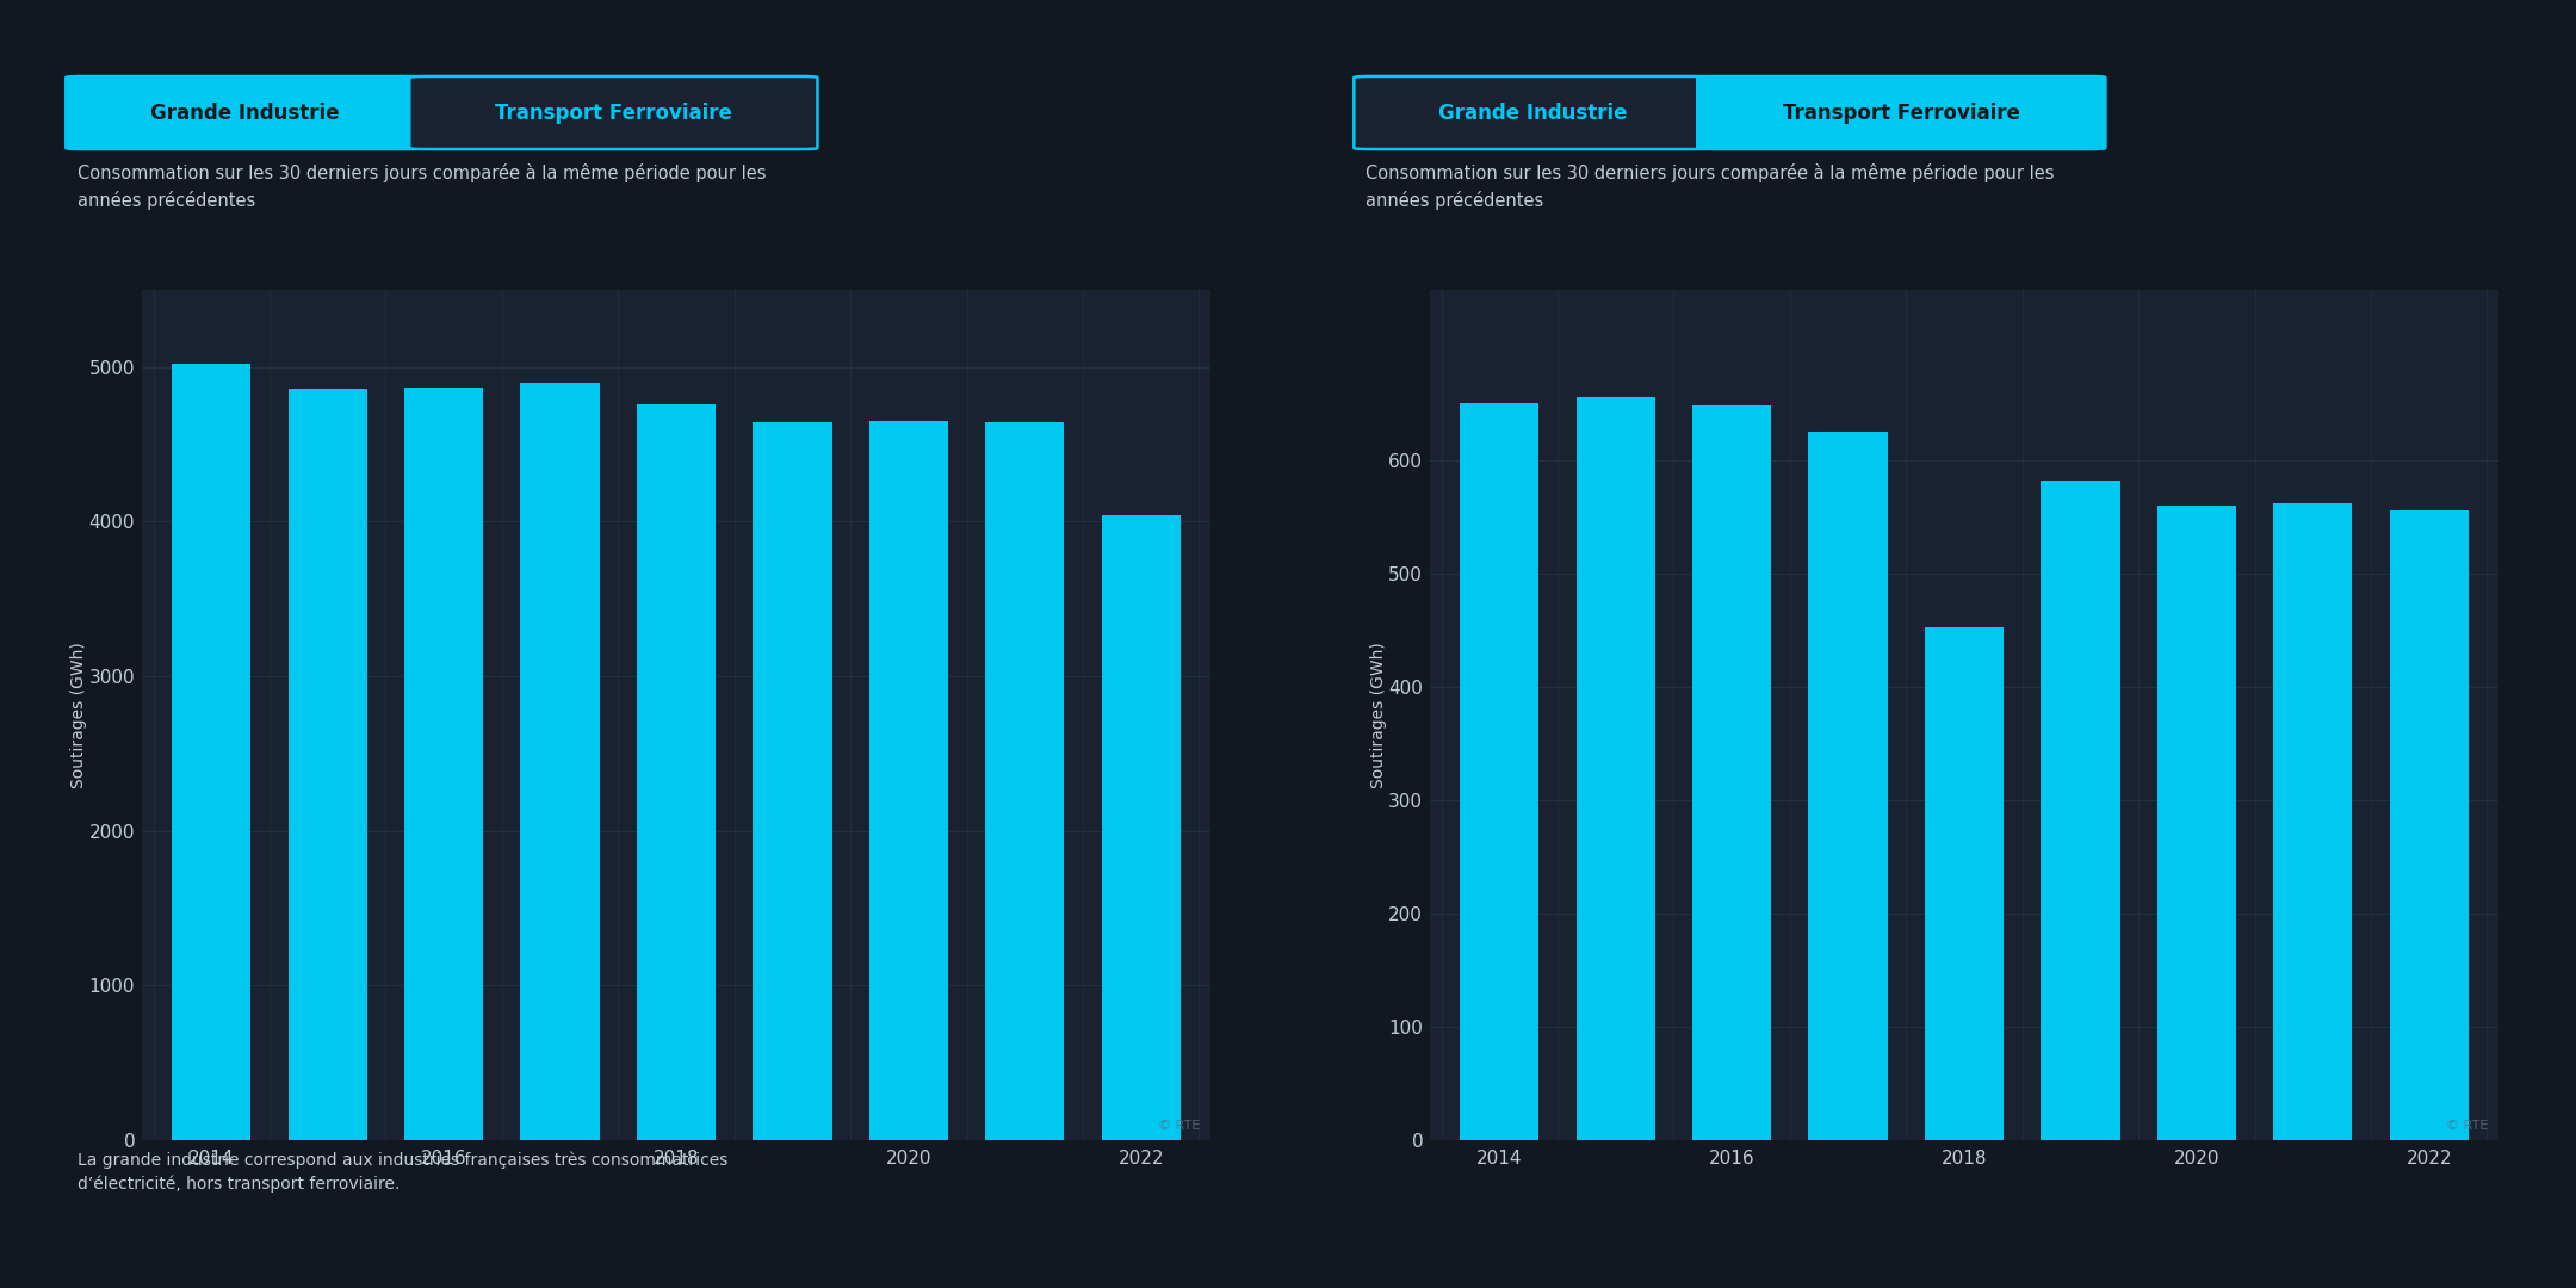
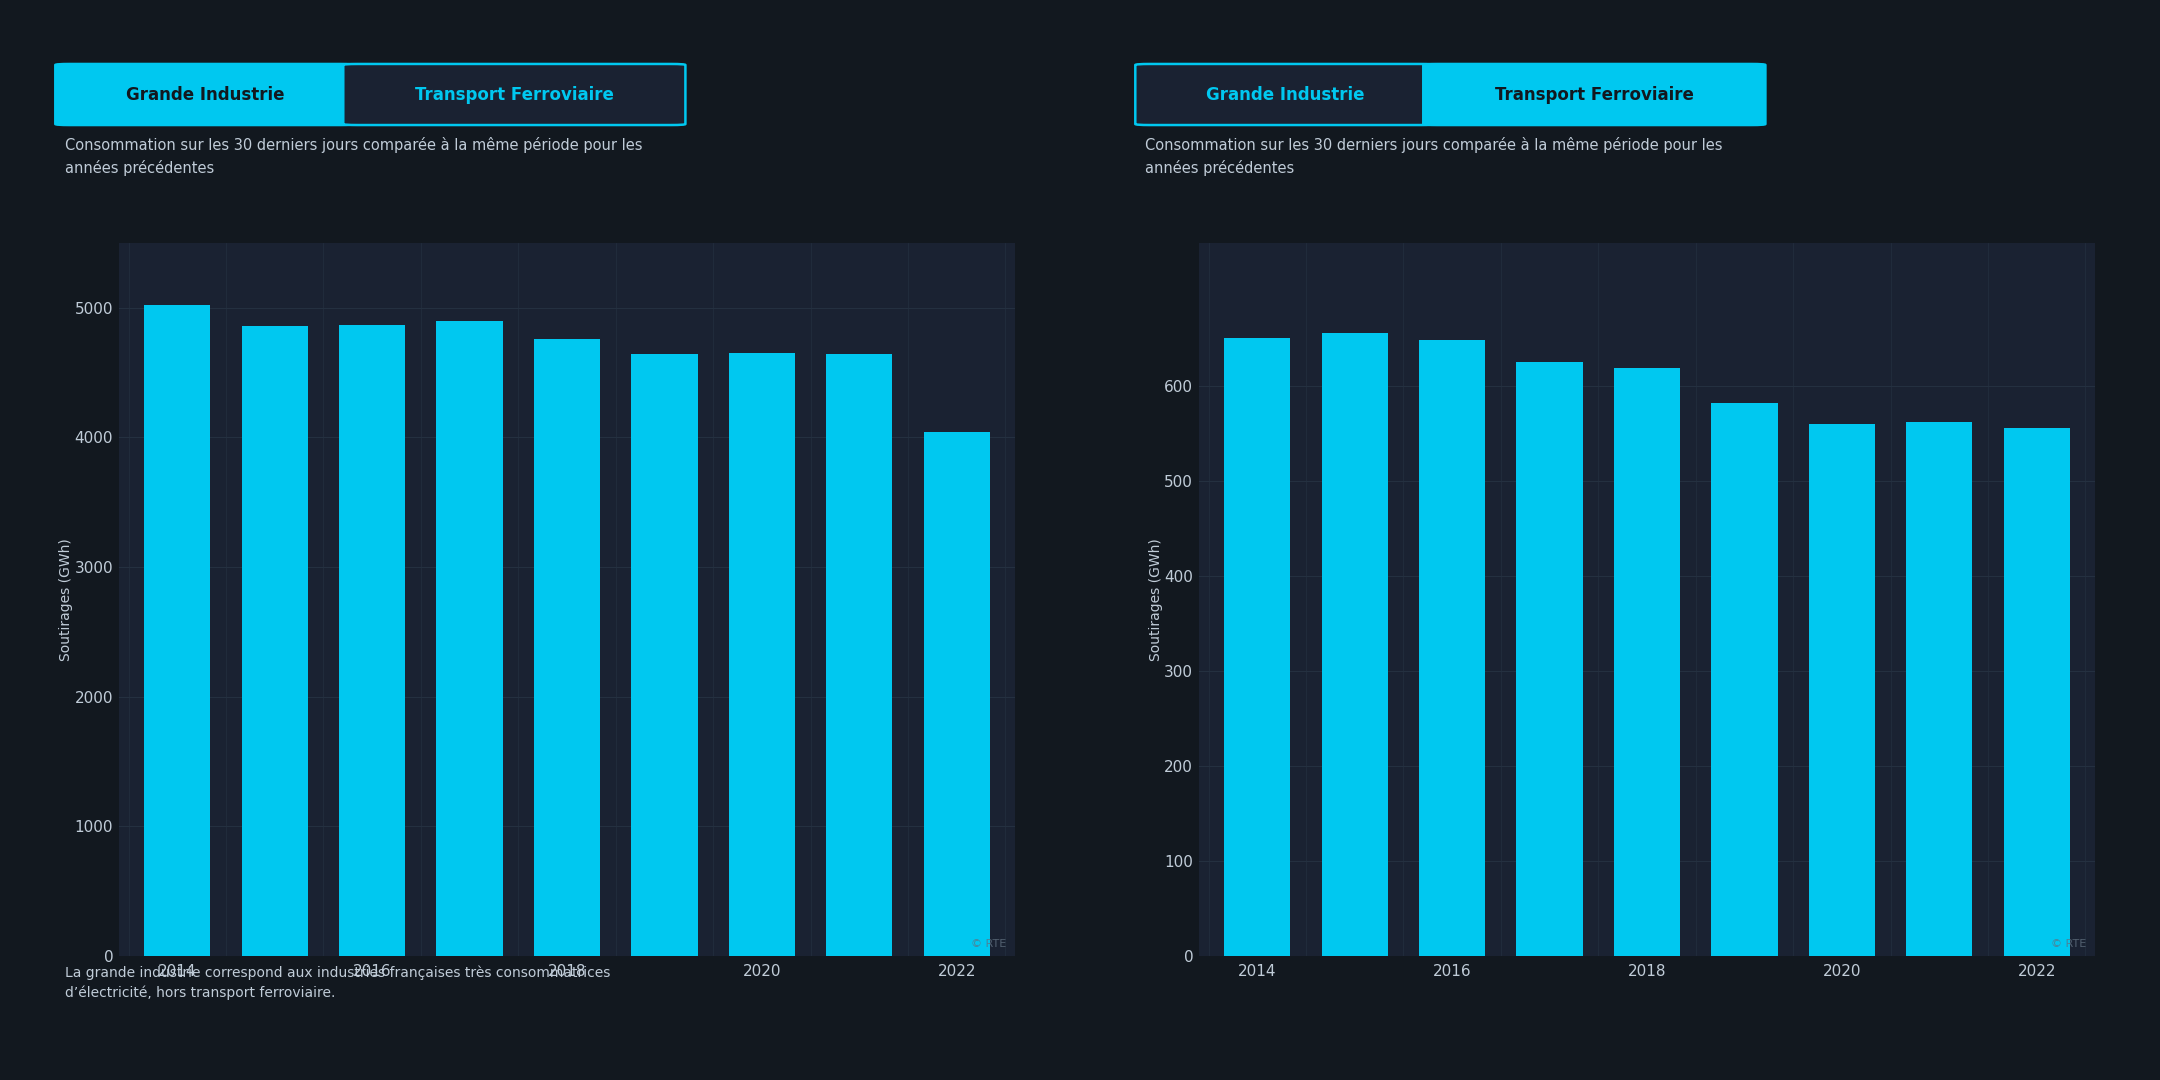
2018: 452 -> 618
